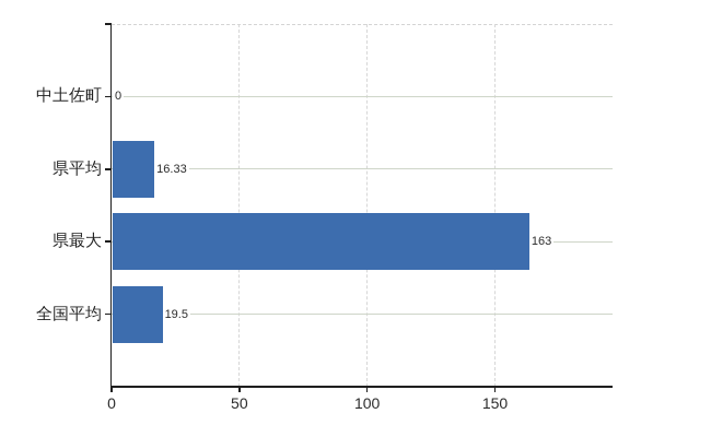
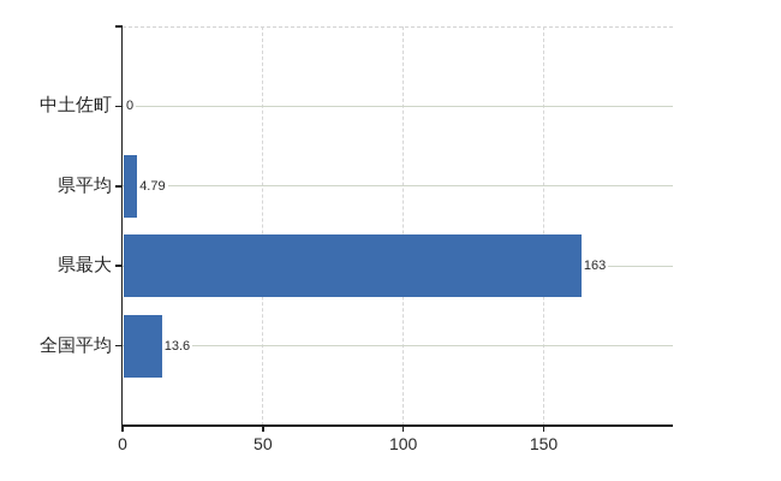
県平均: 16.33 -> 4.79
全国平均: 19.5 -> 13.6
